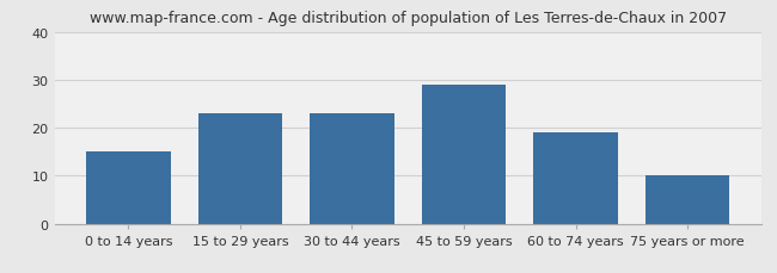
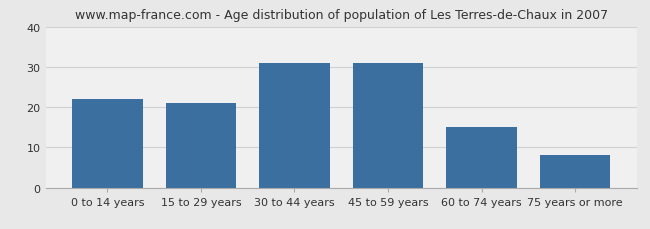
0 to 14 years: 15 -> 22
15 to 29 years: 23 -> 21
30 to 44 years: 23 -> 31
45 to 59 years: 29 -> 31
60 to 74 years: 19 -> 15
75 years or more: 10 -> 8
